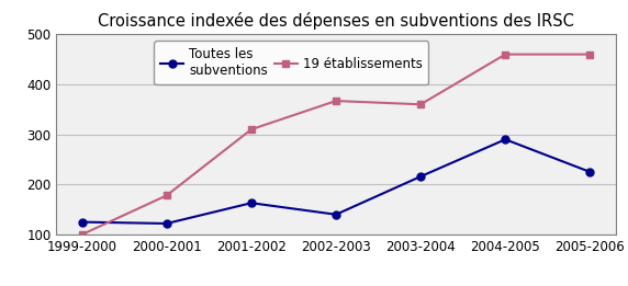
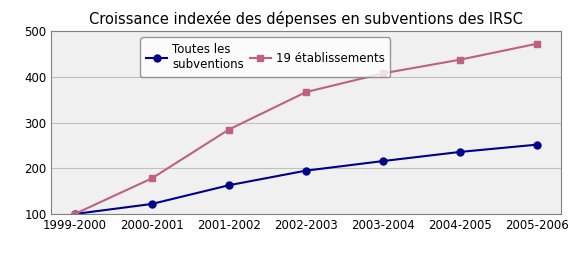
Toutes les subventions/1999-2000: 125 -> 100
19 établissements/2001-2002: 310 -> 285
Toutes les subventions/2002-2003: 140 -> 195
19 établissements/2003-2004: 360 -> 408
Toutes les subventions/2004-2005: 290 -> 236
19 établissements/2004-2005: 460 -> 438
Toutes les subventions/2005-2006: 225 -> 252
19 établissements/2005-2006: 460 -> 473
